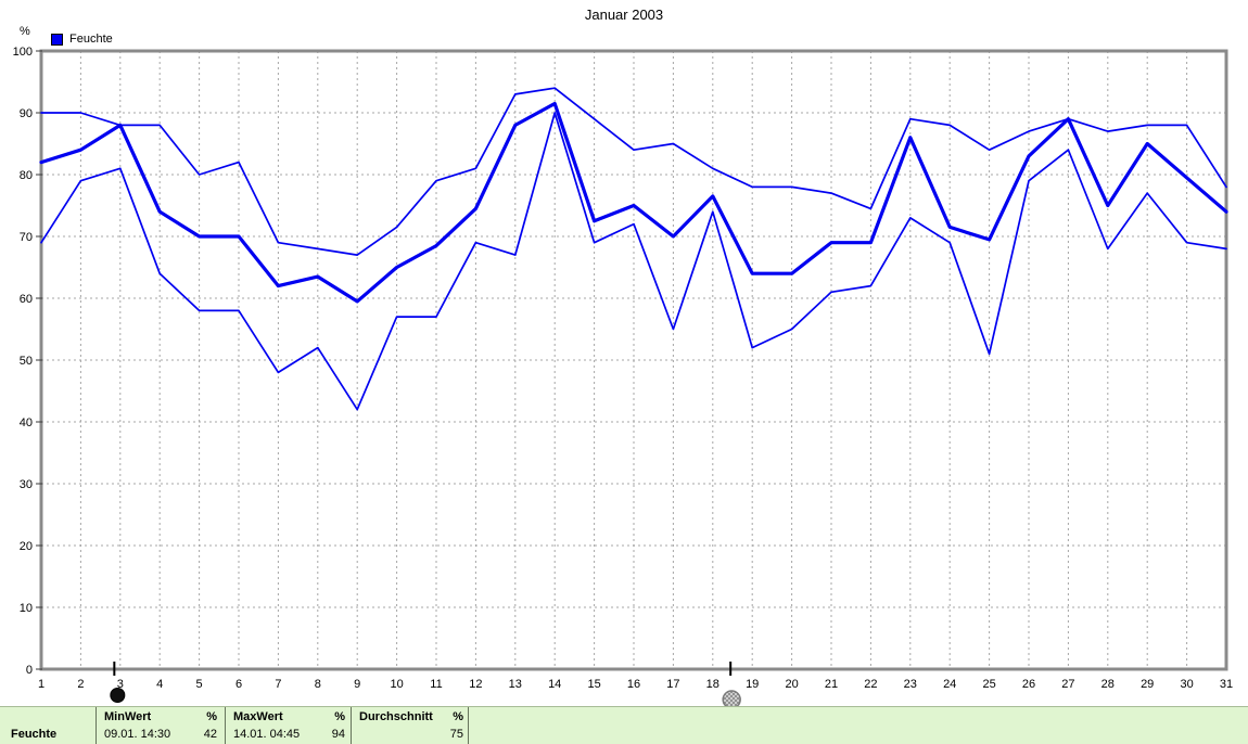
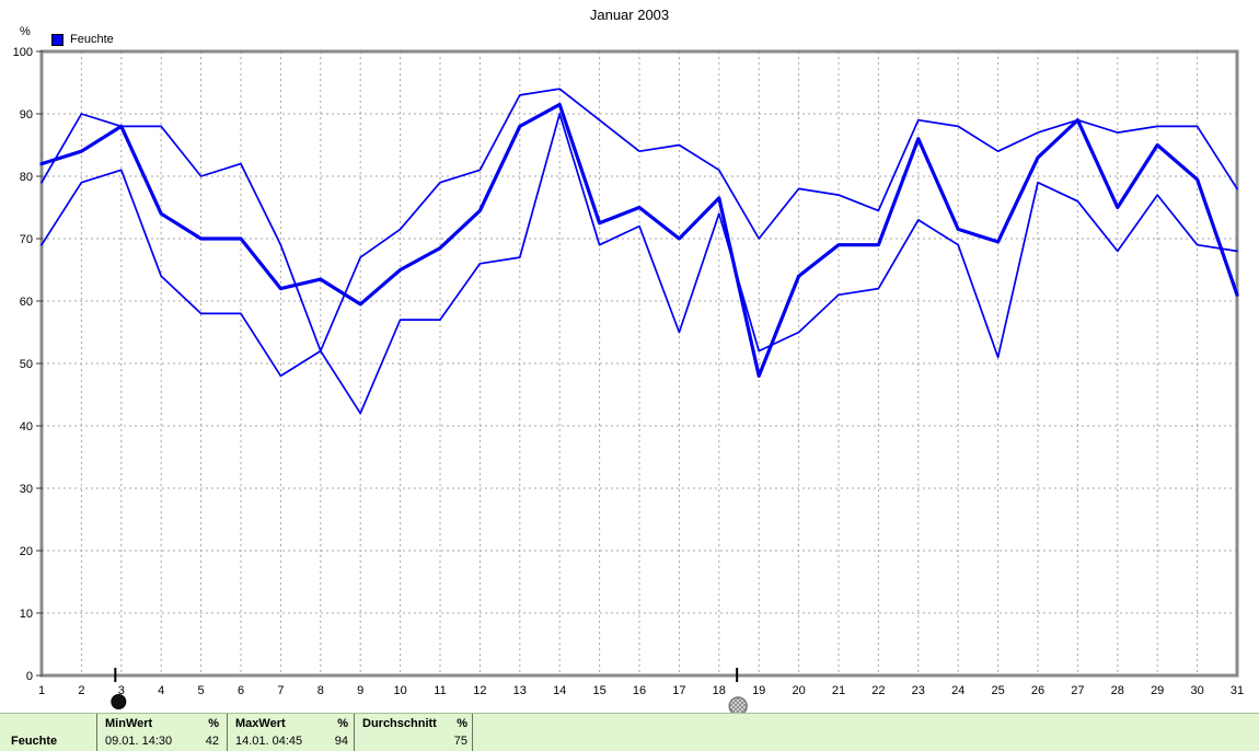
MaxWert/1: 90 -> 79
MaxWert/8: 68 -> 52
MinWert/12: 69 -> 66
MaxWert/19: 78 -> 70
Feuchte/19: 64 -> 48
MinWert/27: 84 -> 76
Feuchte/31: 74 -> 61
